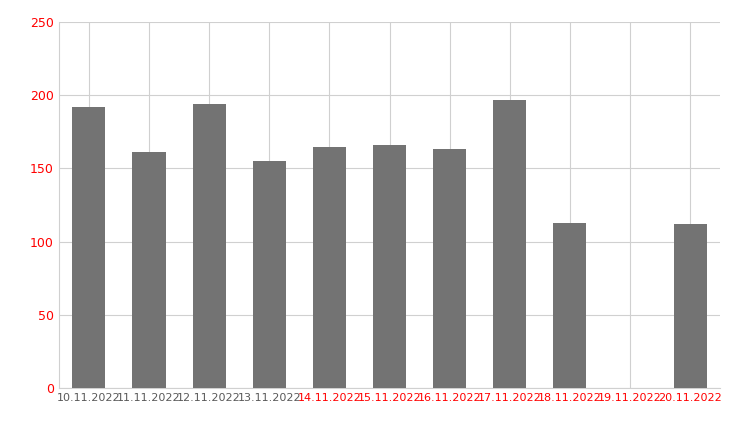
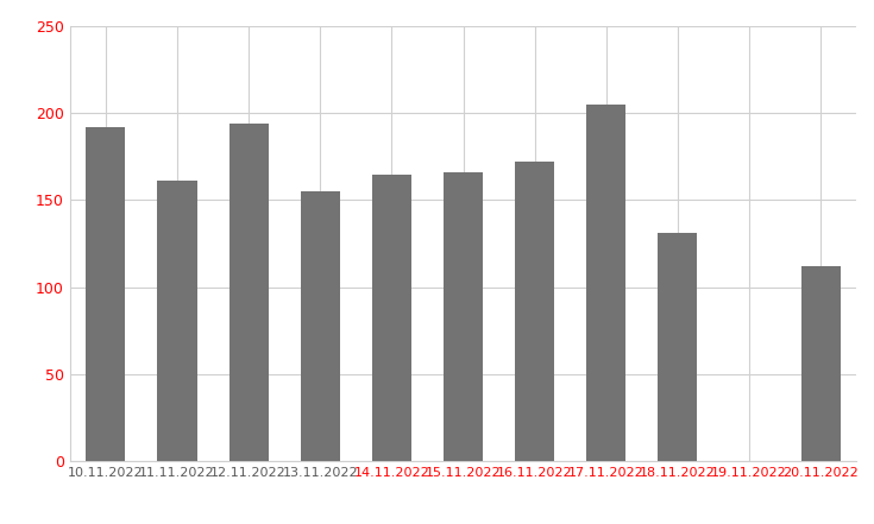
16.11.2022: 163 -> 172
17.11.2022: 197 -> 205
18.11.2022: 113 -> 131
